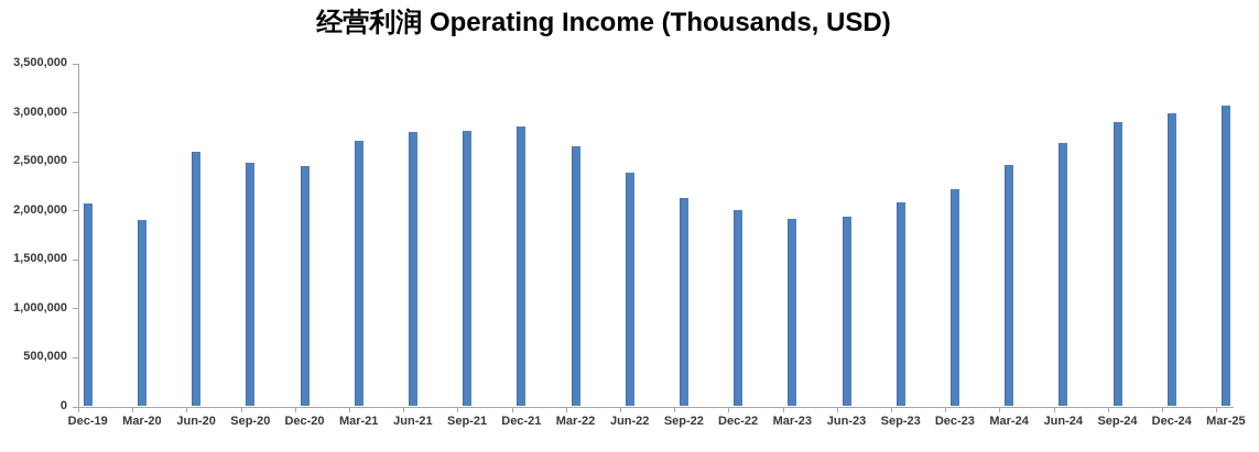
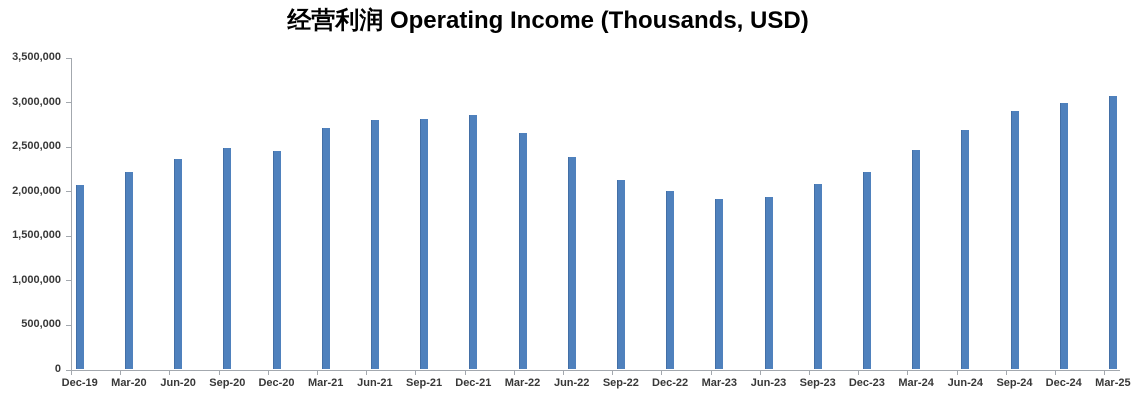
Mar-20: 1900000 -> 2200000
Jun-20: 2600000 -> 2400000
